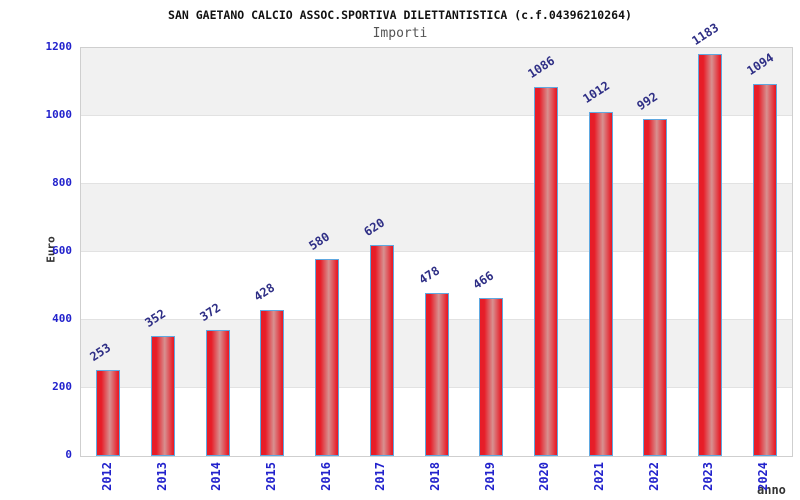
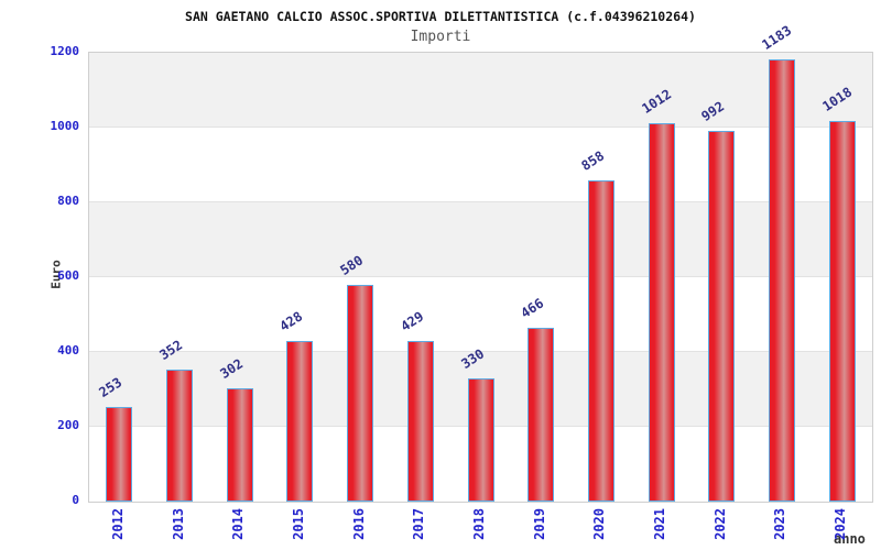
2014: 372 -> 302
2017: 620 -> 429
2018: 478 -> 330
2020: 1086 -> 858
2024: 1094 -> 1018
